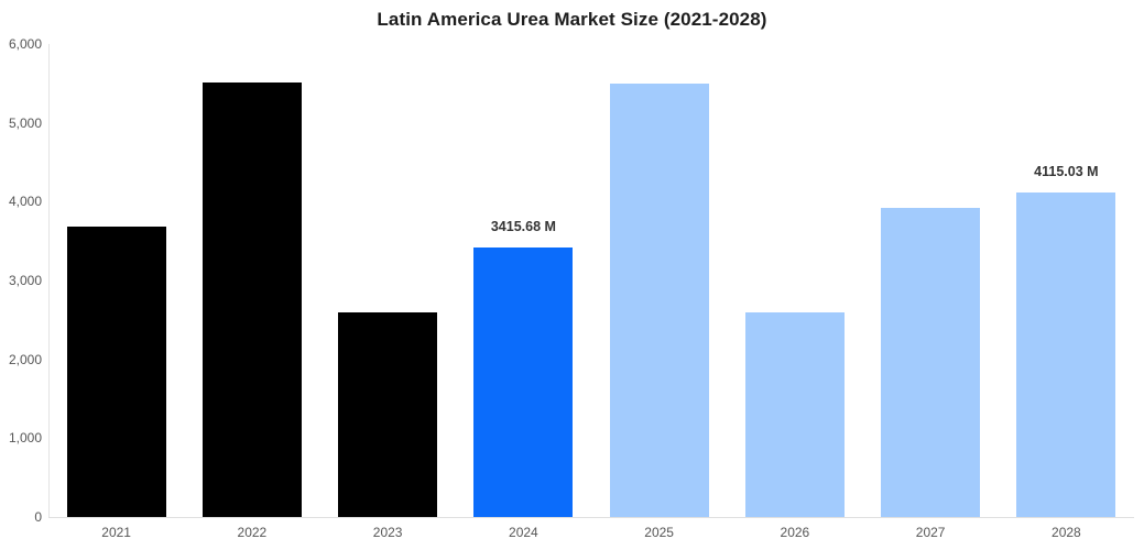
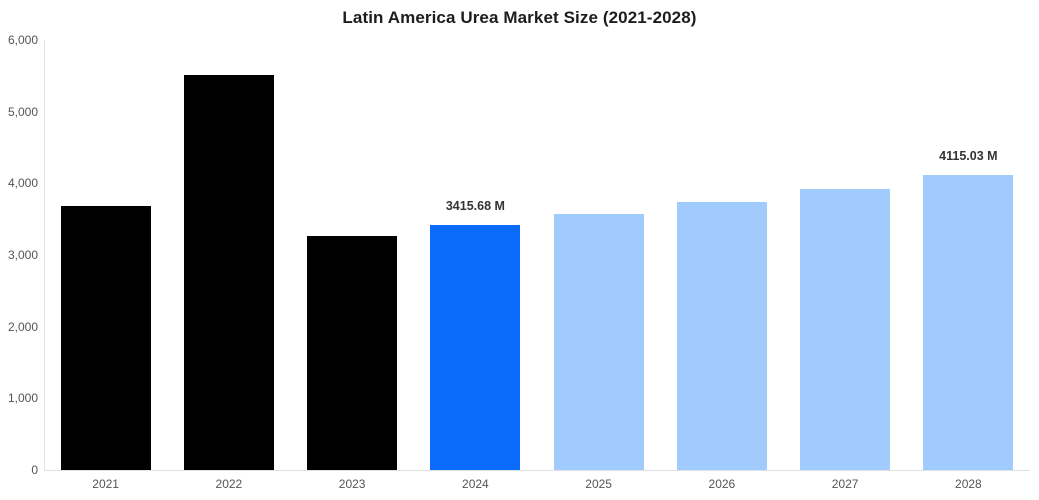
2023: 2600 -> 3300
2025: 5500 -> 3600
2026: 2600 -> 3700
